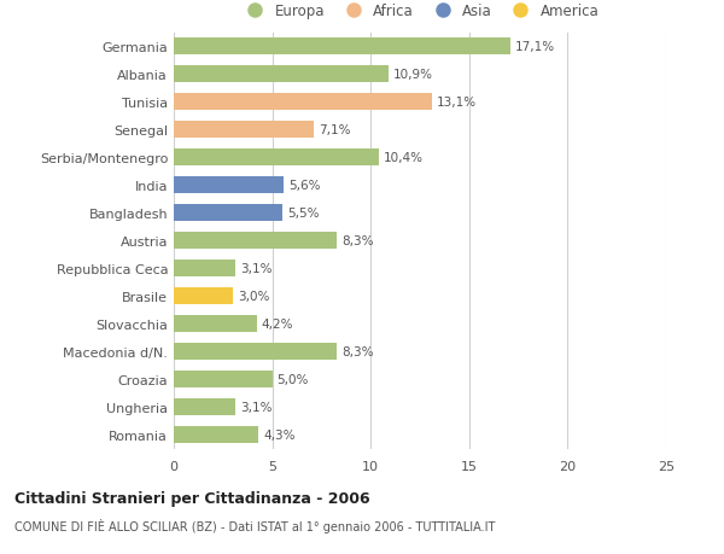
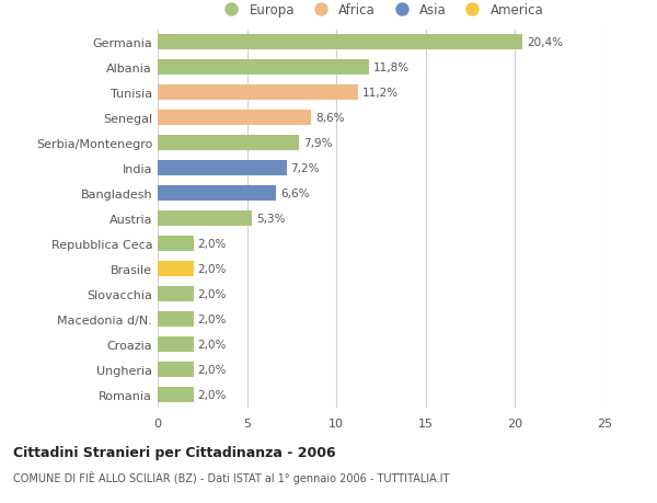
Germania: 17,1% -> 20,4%
Albania: 10,9% -> 11,8%
Tunisia: 13,1% -> 11,2%
Senegal: 7,1% -> 8,6%
Serbia/Montenegro: 10,4% -> 7,9%
India: 5,6% -> 7,2%
Bangladesh: 5,5% -> 6,6%
Austria: 8,3% -> 5,3%
Repubblica Ceca: 3,1% -> 2,0%
Brasile: 3,0% -> 2,0%
Slovacchia: 4,2% -> 2,0%
Macedonia d/N.: 8,3% -> 2,0%
Croazia: 5,0% -> 2,0%
Ungheria: 3,1% -> 2,0%
Romania: 4,3% -> 2,0%
